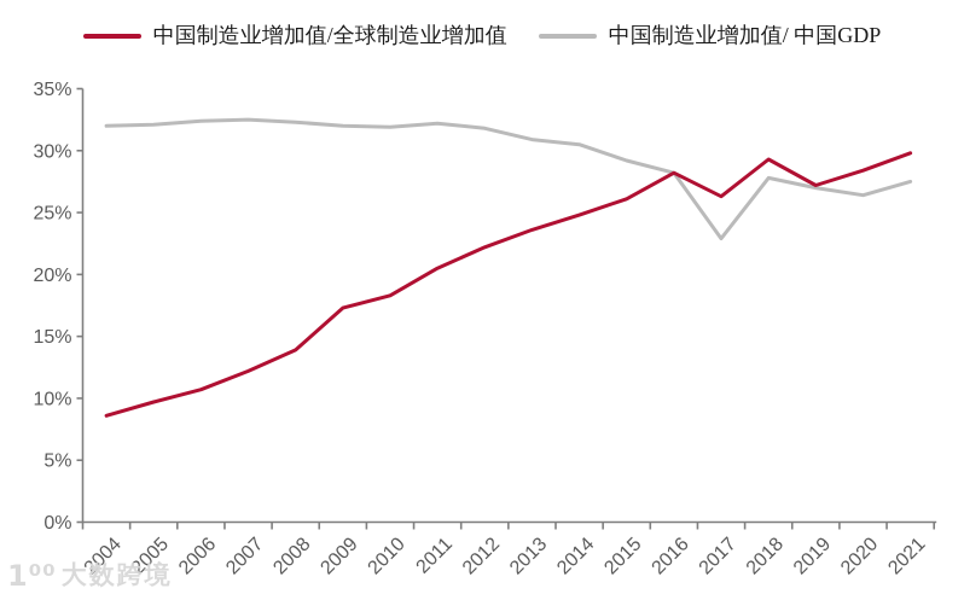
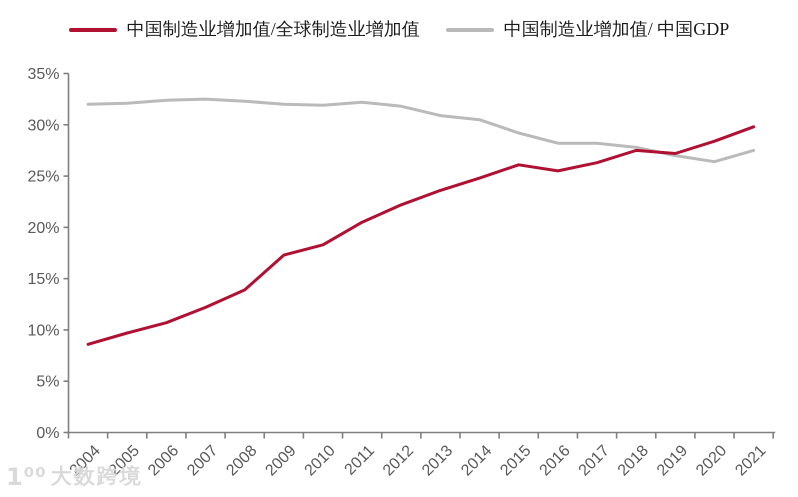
中国制造业增加值/全球制造业增加值/2016: 28.2% -> 25.5%
中国制造业增加值/ 中国GDP/2017: 22.9% -> 28.2%
中国制造业增加值/全球制造业增加值/2018: 29.3% -> 27.5%
